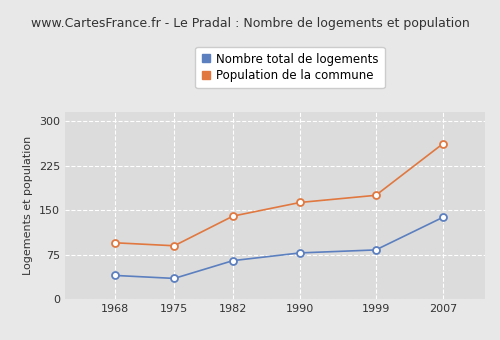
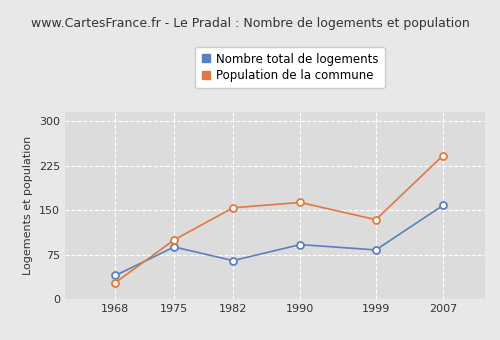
Population de la commune/1968: 95 -> 28
Nombre total de logements/1975: 35 -> 88
Population de la commune/1975: 90 -> 100
Population de la commune/1982: 140 -> 154
Nombre total de logements/1990: 78 -> 92
Population de la commune/1999: 175 -> 134
Nombre total de logements/2007: 138 -> 158
Population de la commune/2007: 262 -> 242
